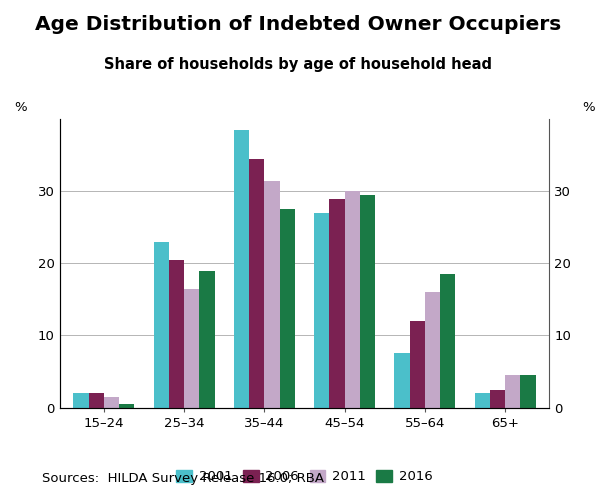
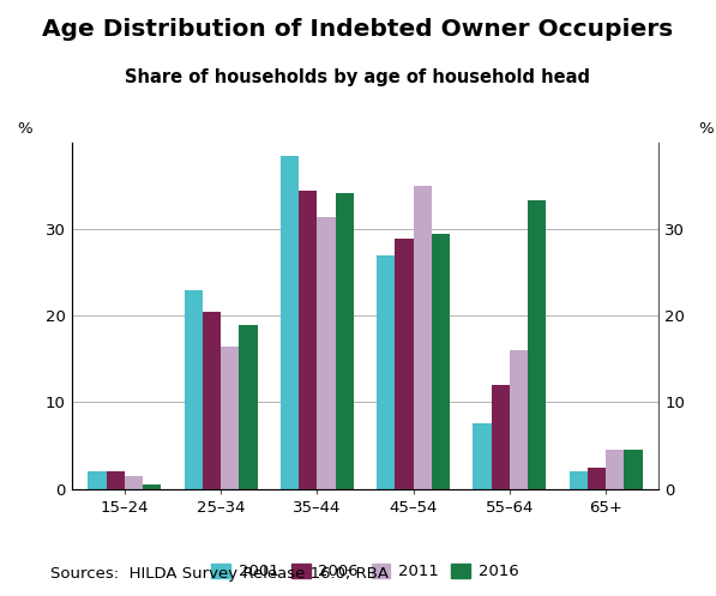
2016/35–44: 27.5 -> 34.2
2011/45–54: 30.0 -> 35.0
2016/55–64: 18.5 -> 33.4
